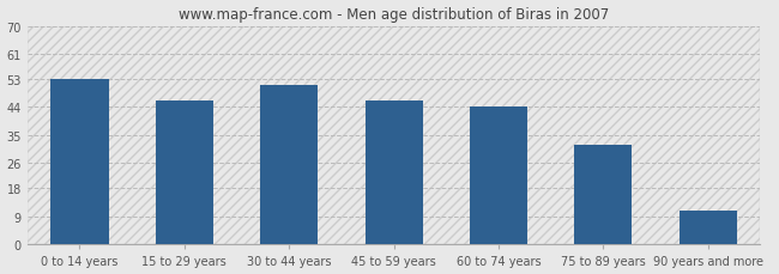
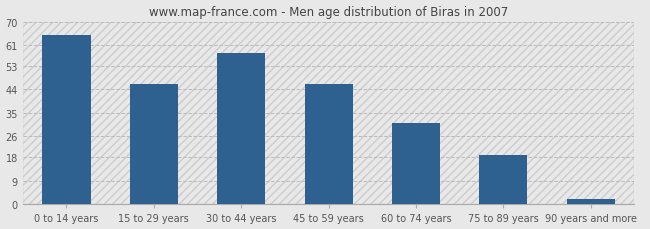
0 to 14 years: 53 -> 65
30 to 44 years: 51 -> 58
60 to 74 years: 44 -> 31
75 to 89 years: 32 -> 19
90 years and more: 11 -> 2
